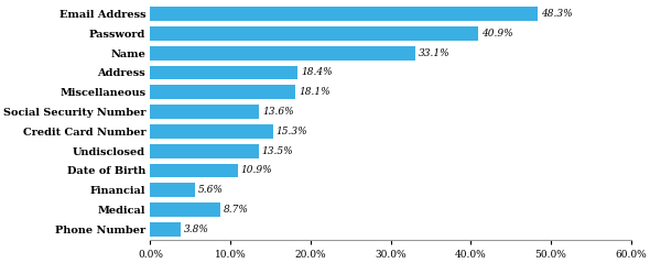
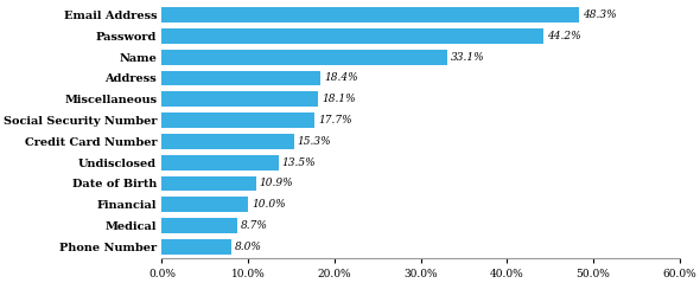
Password: 40.9% -> 44.2%
Social Security Number: 13.6% -> 17.7%
Financial: 5.6% -> 10.0%
Phone Number: 3.8% -> 8.0%
